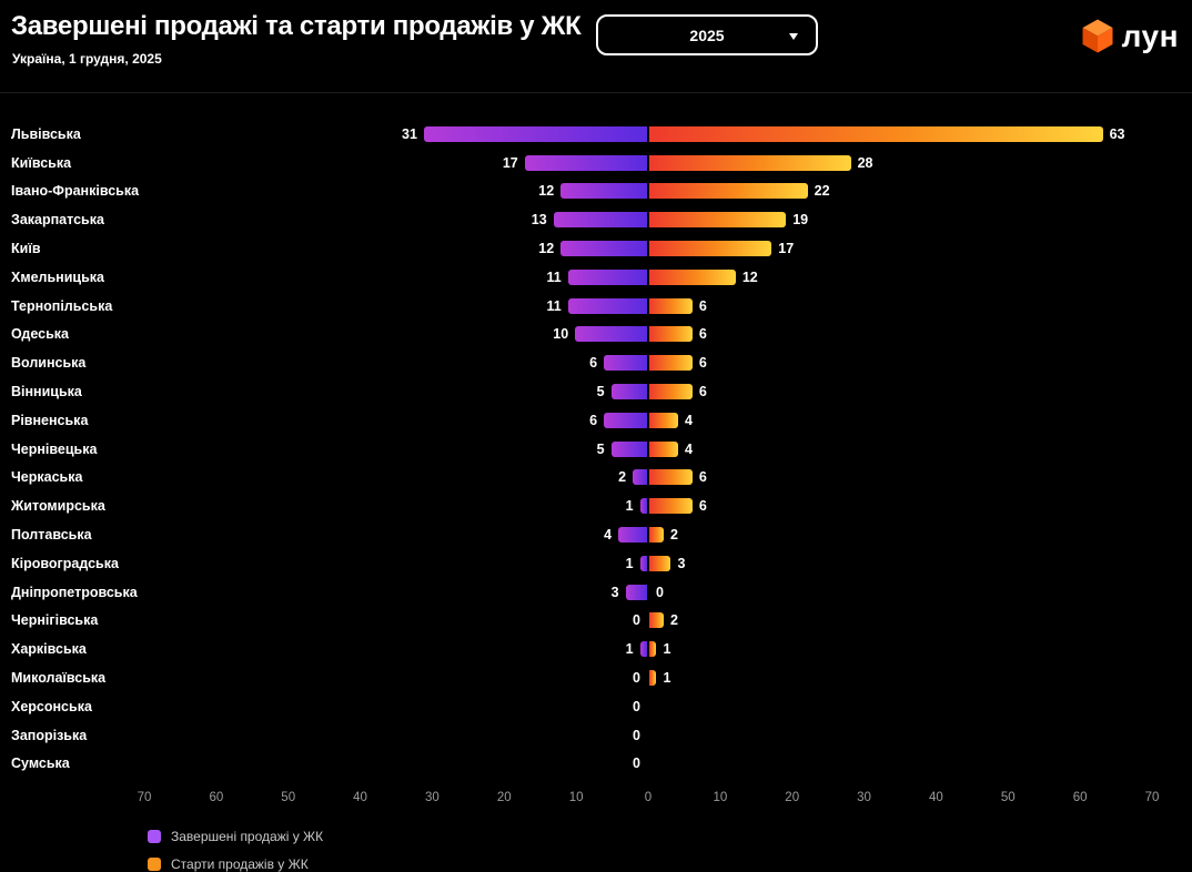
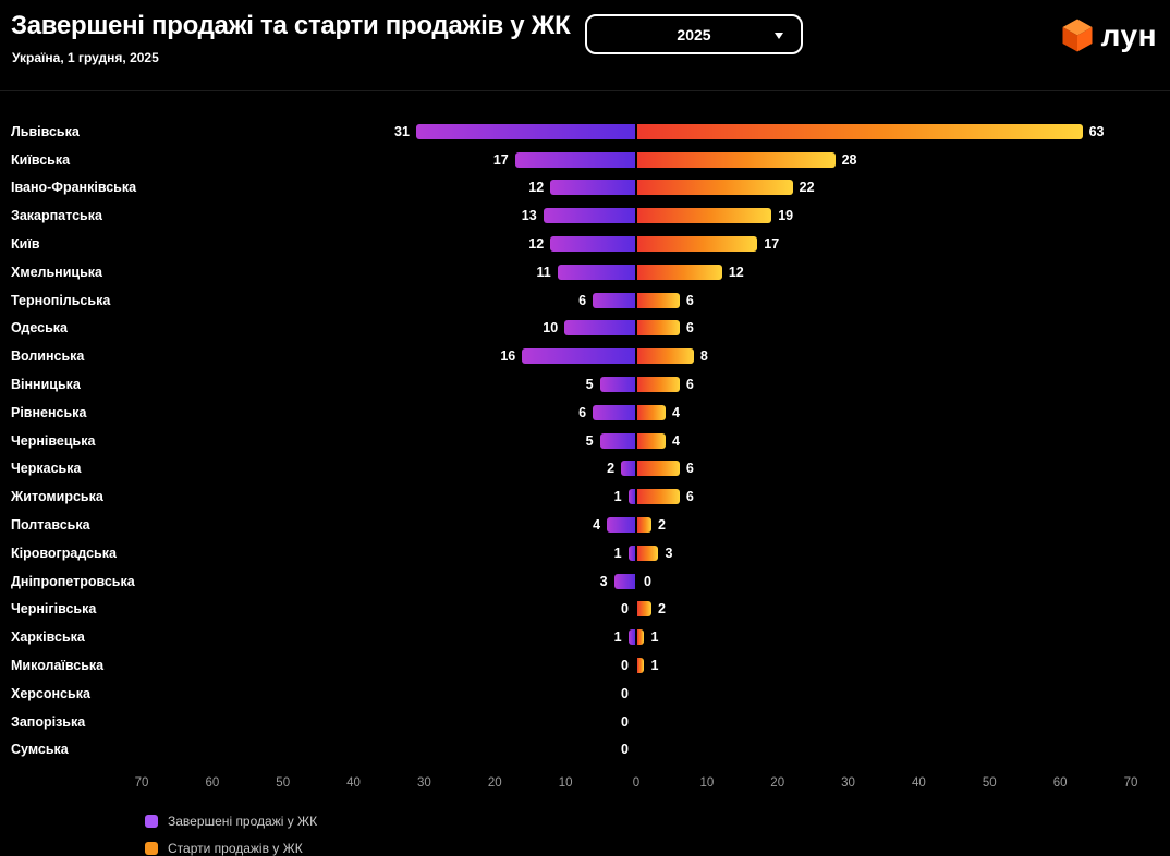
Завершені продажі у ЖК/Тернопільська: 11 -> 6
Завершені продажі у ЖК/Волинська: 6 -> 16
Старти продажів у ЖК/Волинська: 6 -> 8
